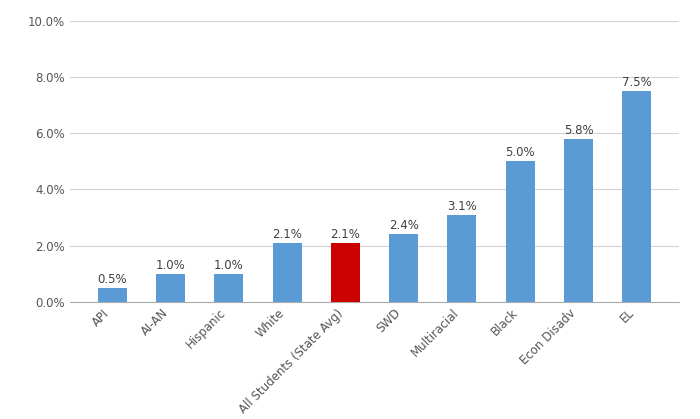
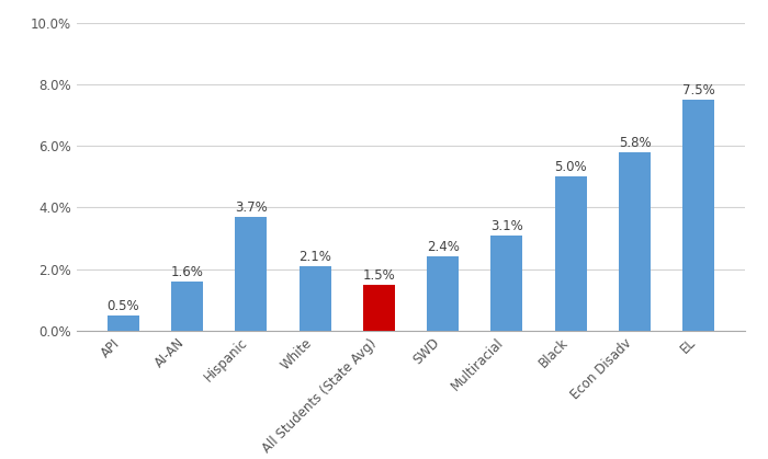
AI-AN: 1.0% -> 1.6%
Hispanic: 1.0% -> 3.7%
All Students (State Avg): 2.1% -> 1.5%
